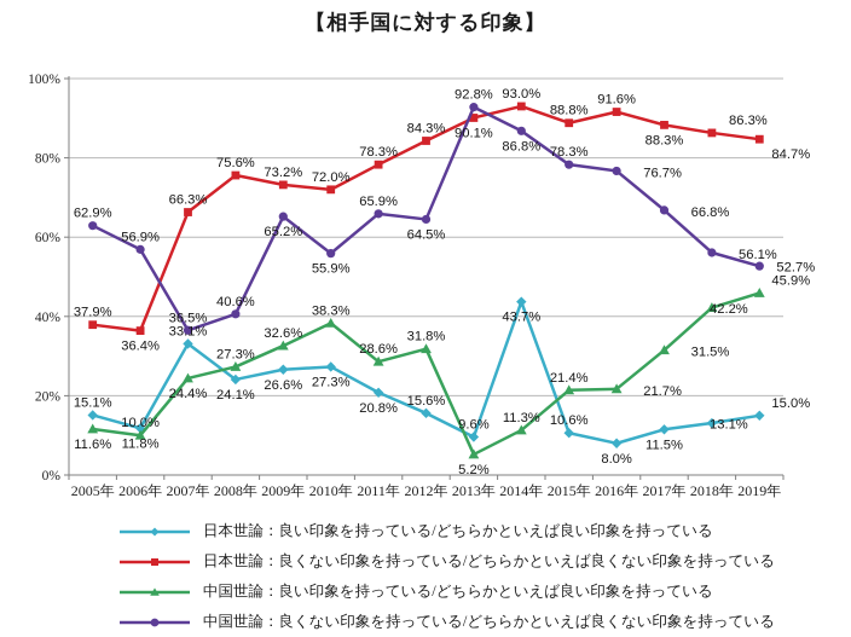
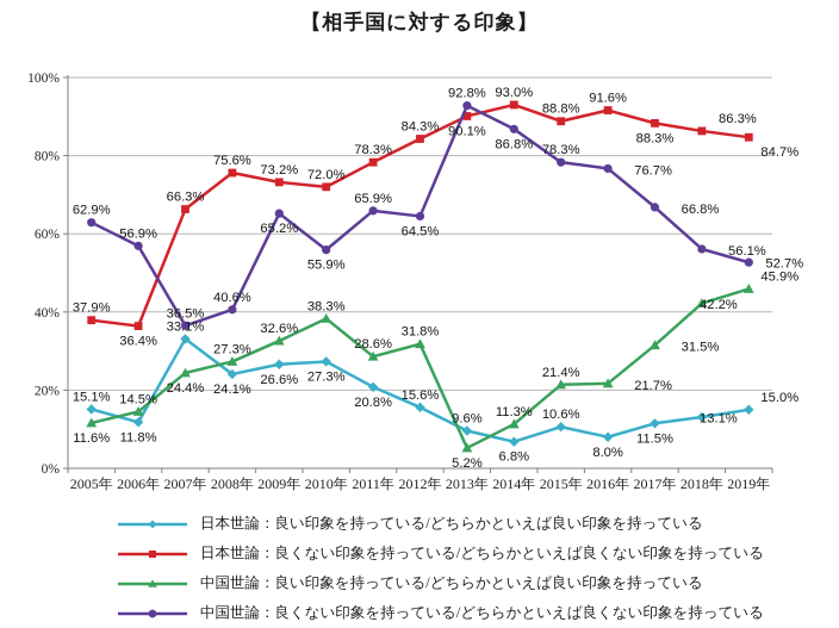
中国世論：良い印象を持っている/どちらかといえば良い印象を持っている/2006年: 10.0% -> 14.5%
日本世論：良い印象を持っている/どちらかといえば良い印象を持っている/2014年: 43.7% -> 6.8%
